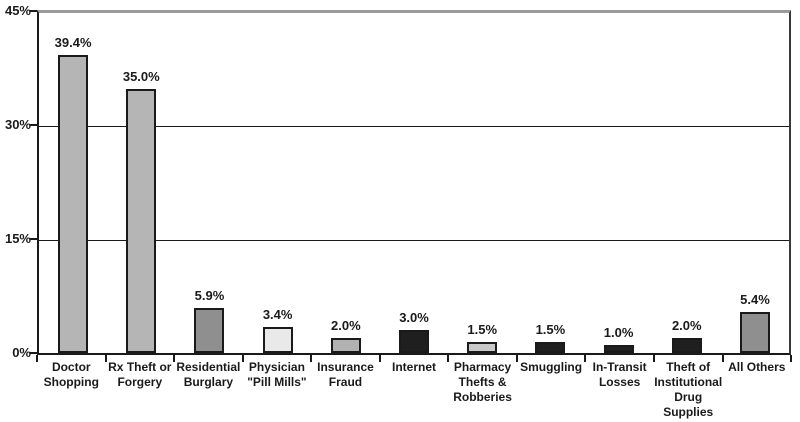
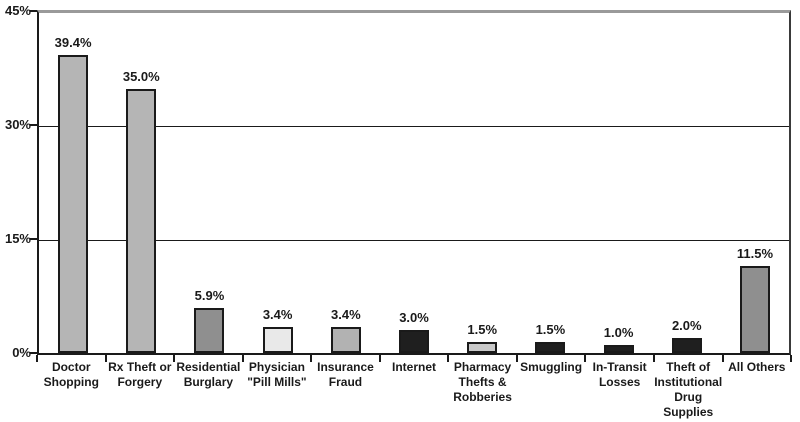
Insurance Fraud: 2.0% -> 3.4%
All Others: 5.4% -> 11.5%
